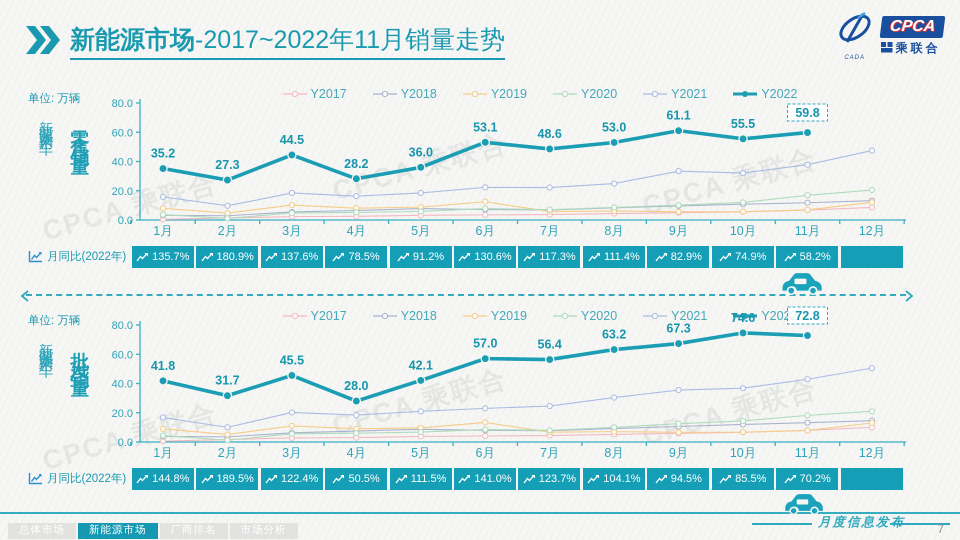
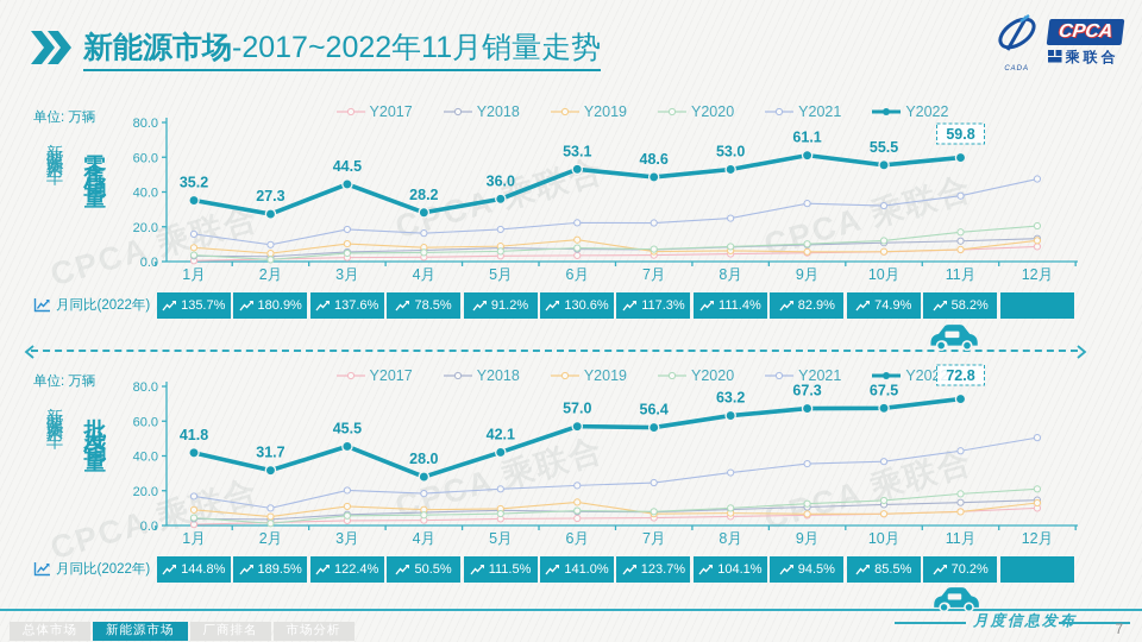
新能源乘用车批发销量/Y2022/10月: 74.6 -> 67.5
